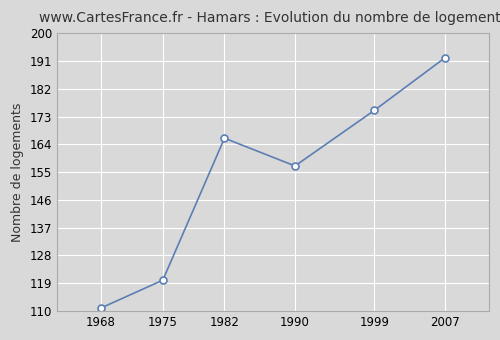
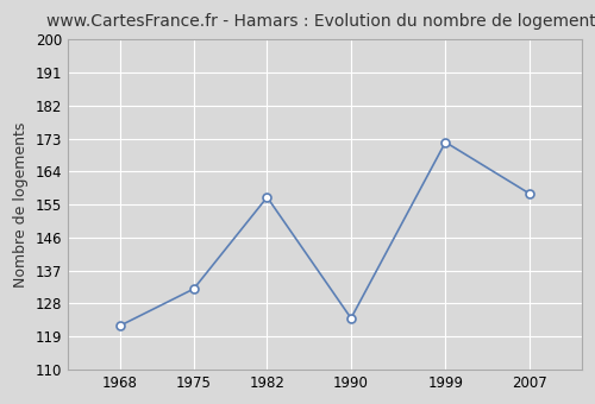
1968: 111 -> 122
1975: 120 -> 132
1982: 166 -> 157
1990: 157 -> 124
1999: 175 -> 172
2007: 192 -> 158
